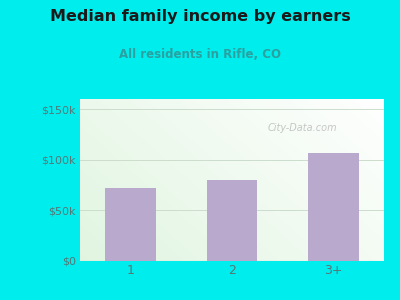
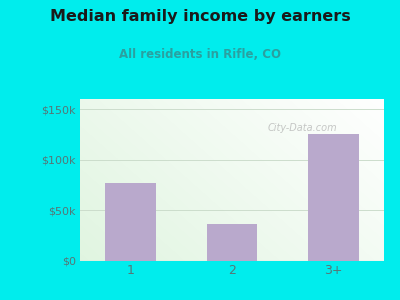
1: $72k -> $77k
2: $80k -> $37k
3+: $107k -> $125k
